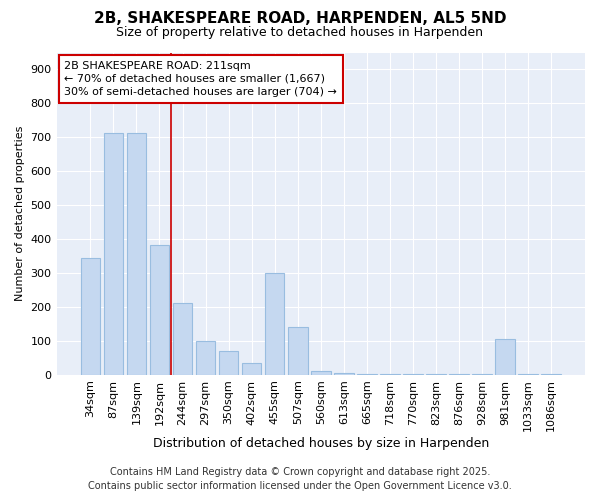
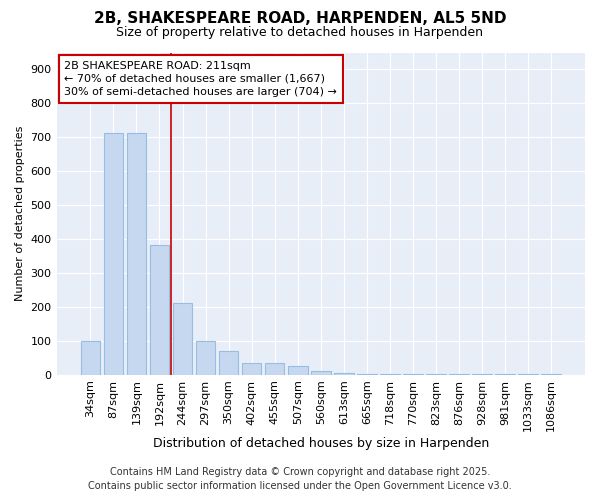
34sqm: 345 -> 100
455sqm: 300 -> 34
507sqm: 140 -> 25
981sqm: 105 -> 1
